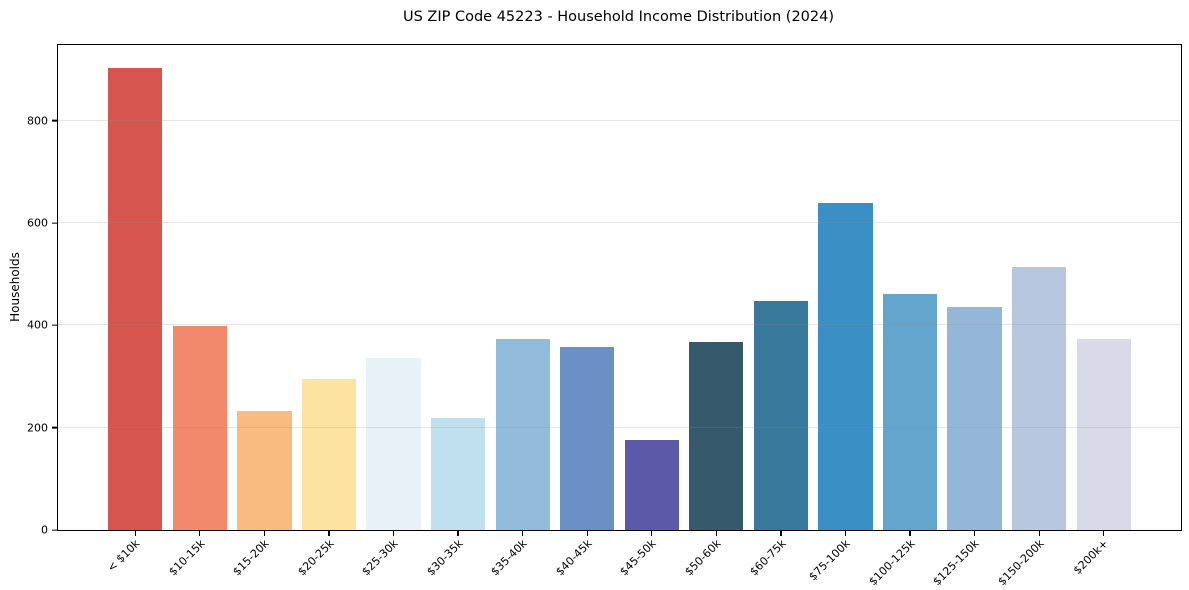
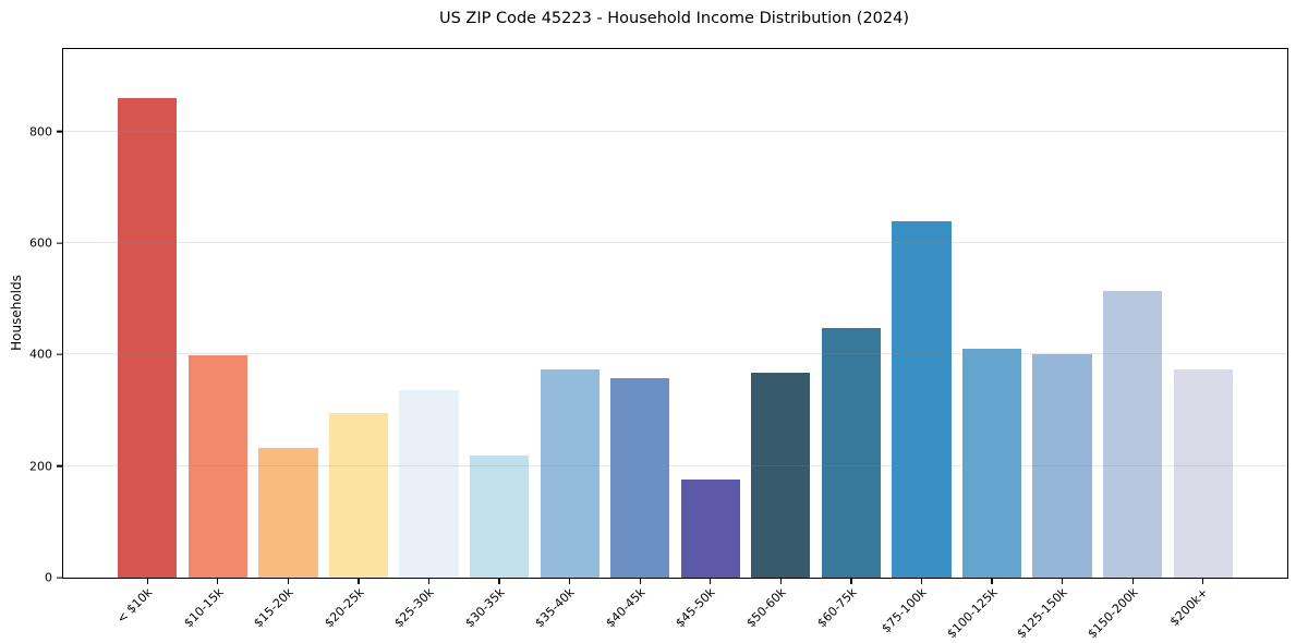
< $10k: 900 -> 860
$100-125k: 460 -> 410
$125-150k: 440 -> 400
